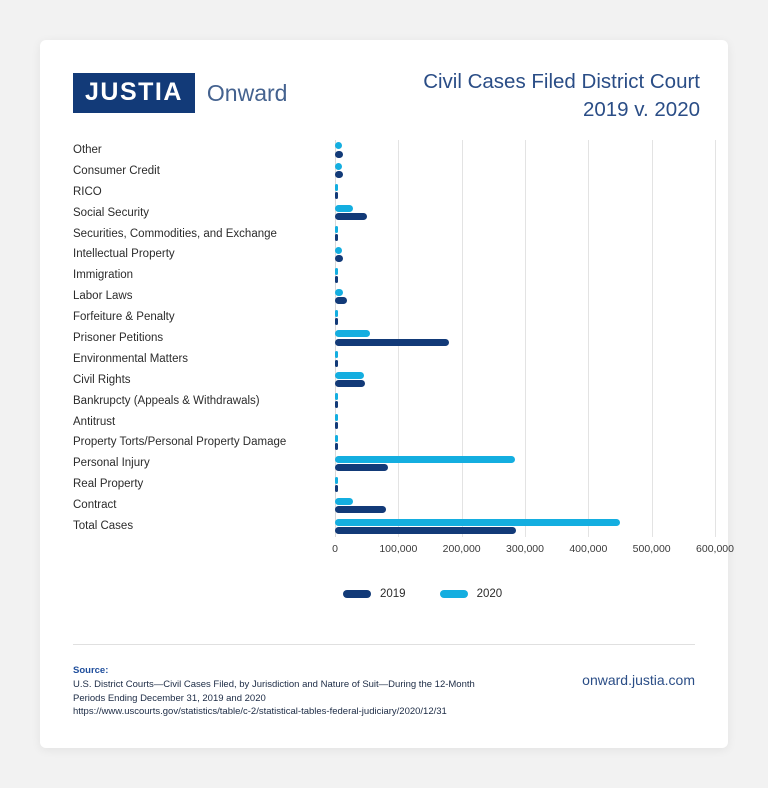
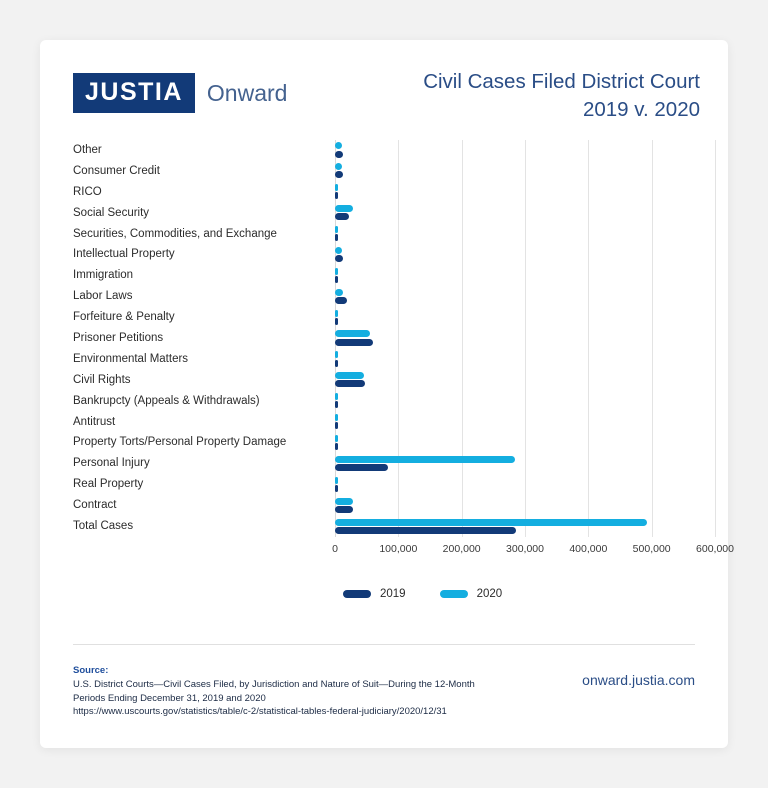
2019/Social Security: 50000 -> 20000
2019/Prisoner Petitions: 180000 -> 60000
2019/Contract: 80000 -> 30000
2020/Total Cases: 450000 -> 490000
